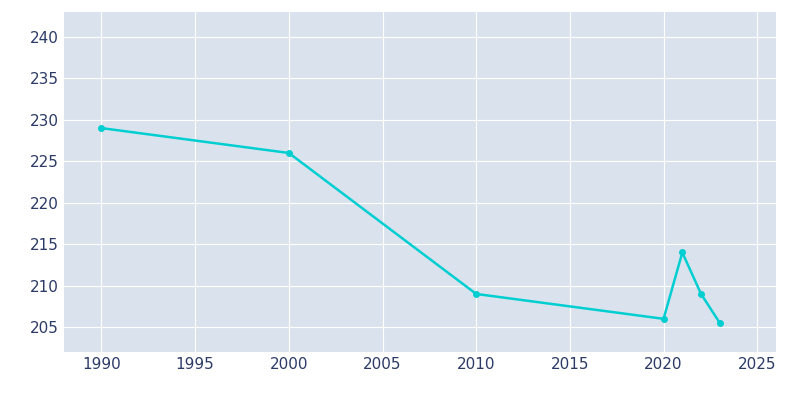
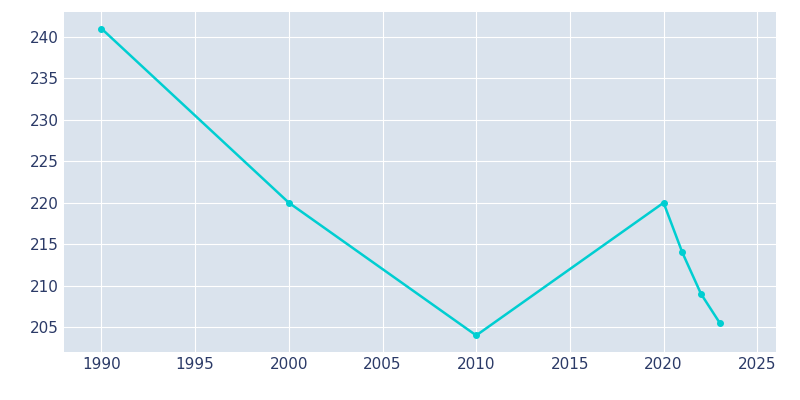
1990: 229.0 -> 241.0
2000: 226.0 -> 220.0
2010: 209.0 -> 204.0
2020: 206.0 -> 220.0
